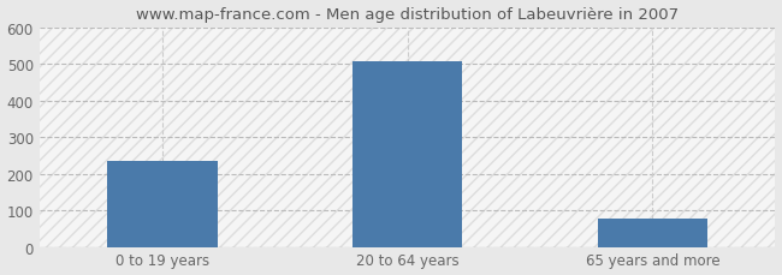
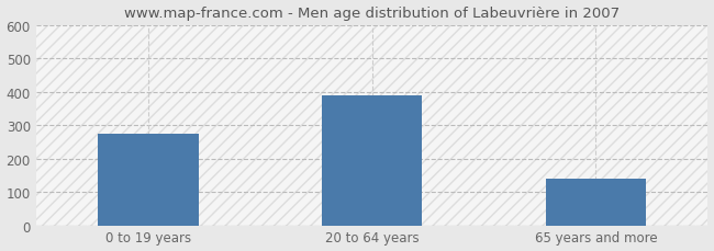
0 to 19 years: 234 -> 275
20 to 64 years: 509 -> 390
65 years and more: 76 -> 140
